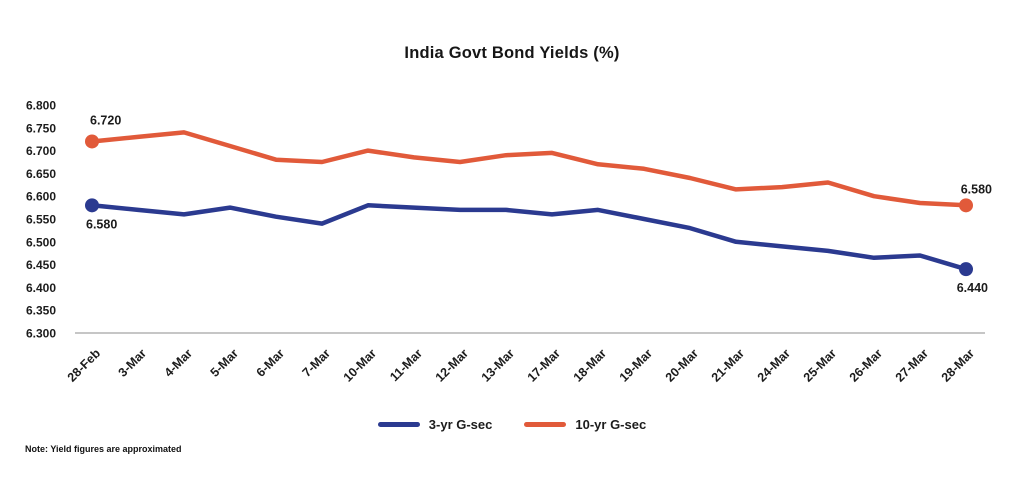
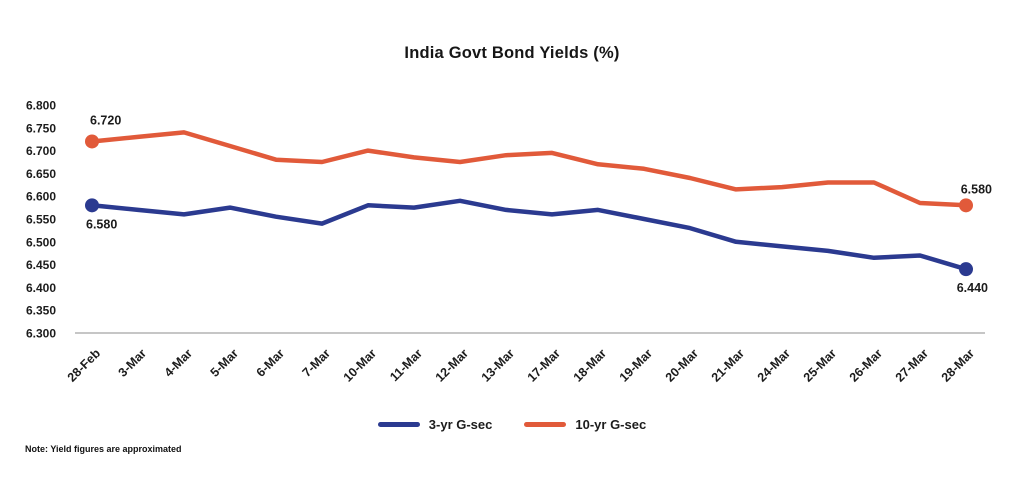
3-yr G-sec/12-Mar: 6.57 -> 6.59
10-yr G-sec/26-Mar: 6.60 -> 6.63
